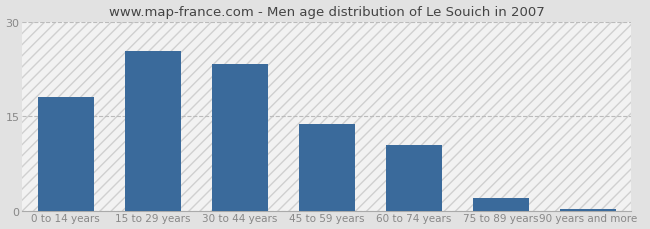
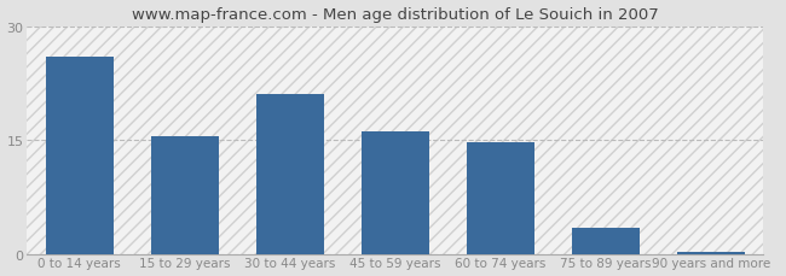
0 to 14 years: 18.0 -> 26.0
15 to 29 years: 25.4 -> 15.5
30 to 44 years: 23.2 -> 21.0
45 to 59 years: 13.8 -> 16.2
60 to 74 years: 10.4 -> 14.7
75 to 89 years: 2.0 -> 3.5
